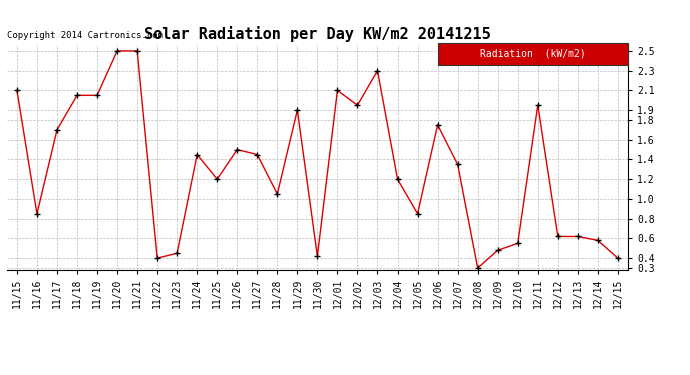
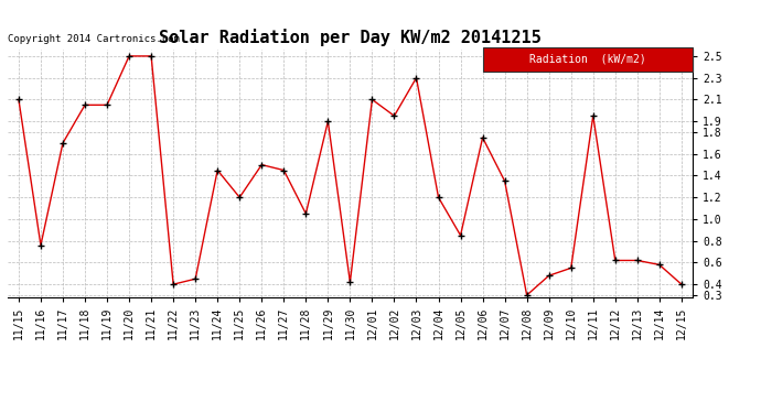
11/16: 0.85 -> 0.76
